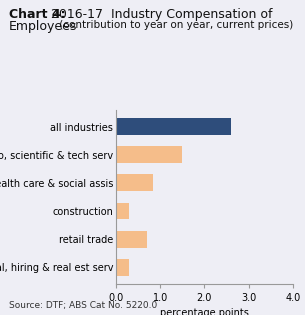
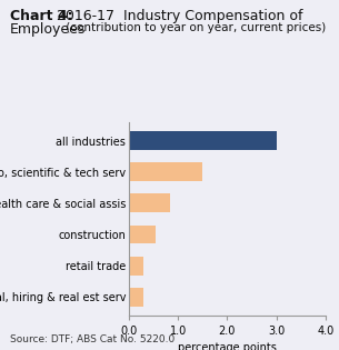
all industries: 2.60 -> 3.00
construction: 0.30 -> 0.55
retail trade: 0.70 -> 0.30
